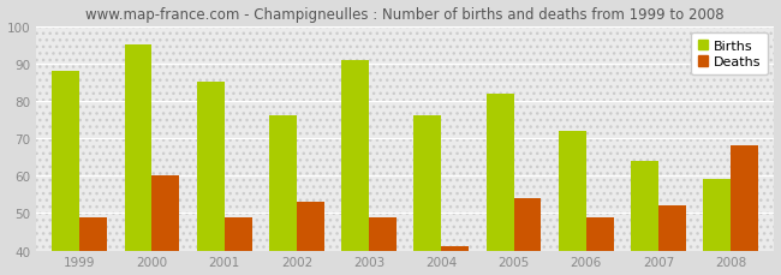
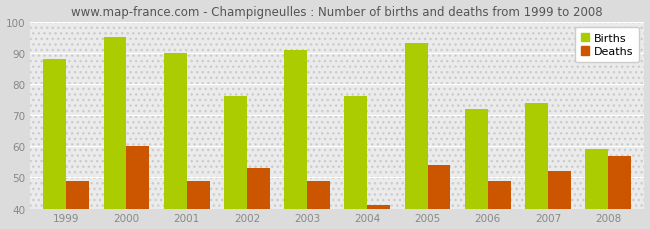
Births/2001: 85 -> 90
Births/2005: 82 -> 93
Births/2007: 64 -> 74
Deaths/2008: 68 -> 57
